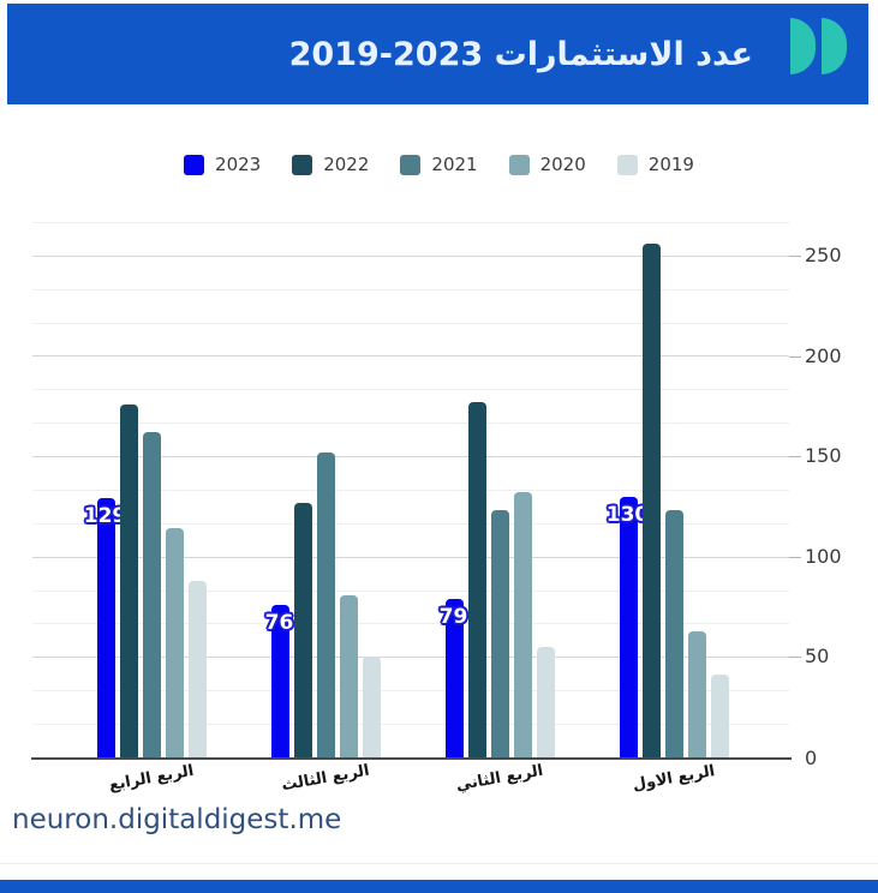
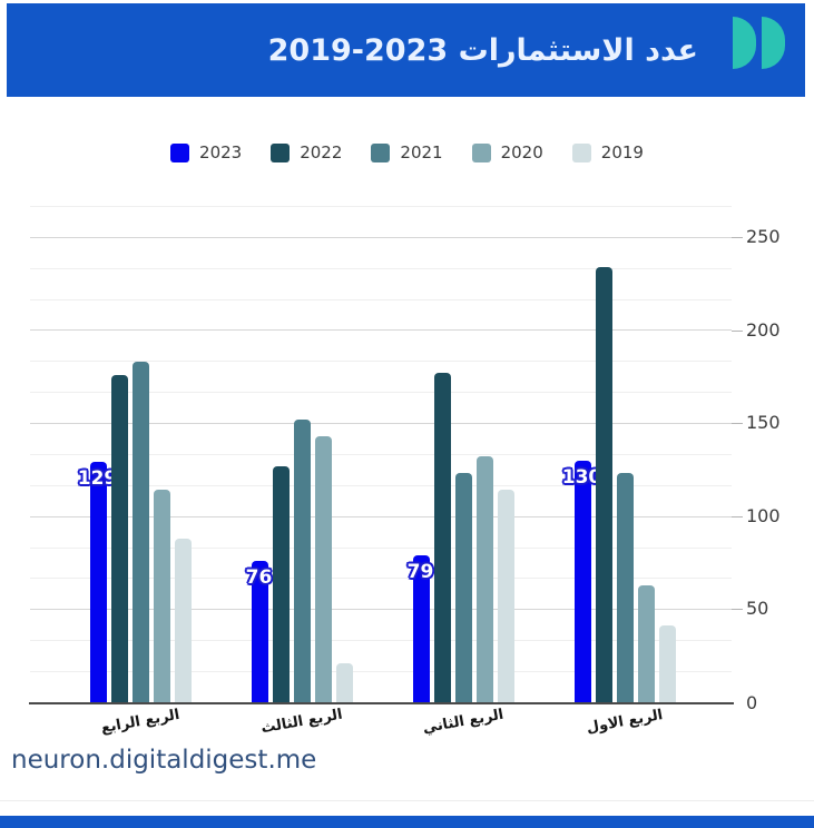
2021/الربع الرابع: 162 -> 183
2020/الربع الثالث: 81 -> 143
2019/الربع الثالث: 50 -> 21
2019/الربع الثاني: 55 -> 114
2022/الربع الاول: 256 -> 234
